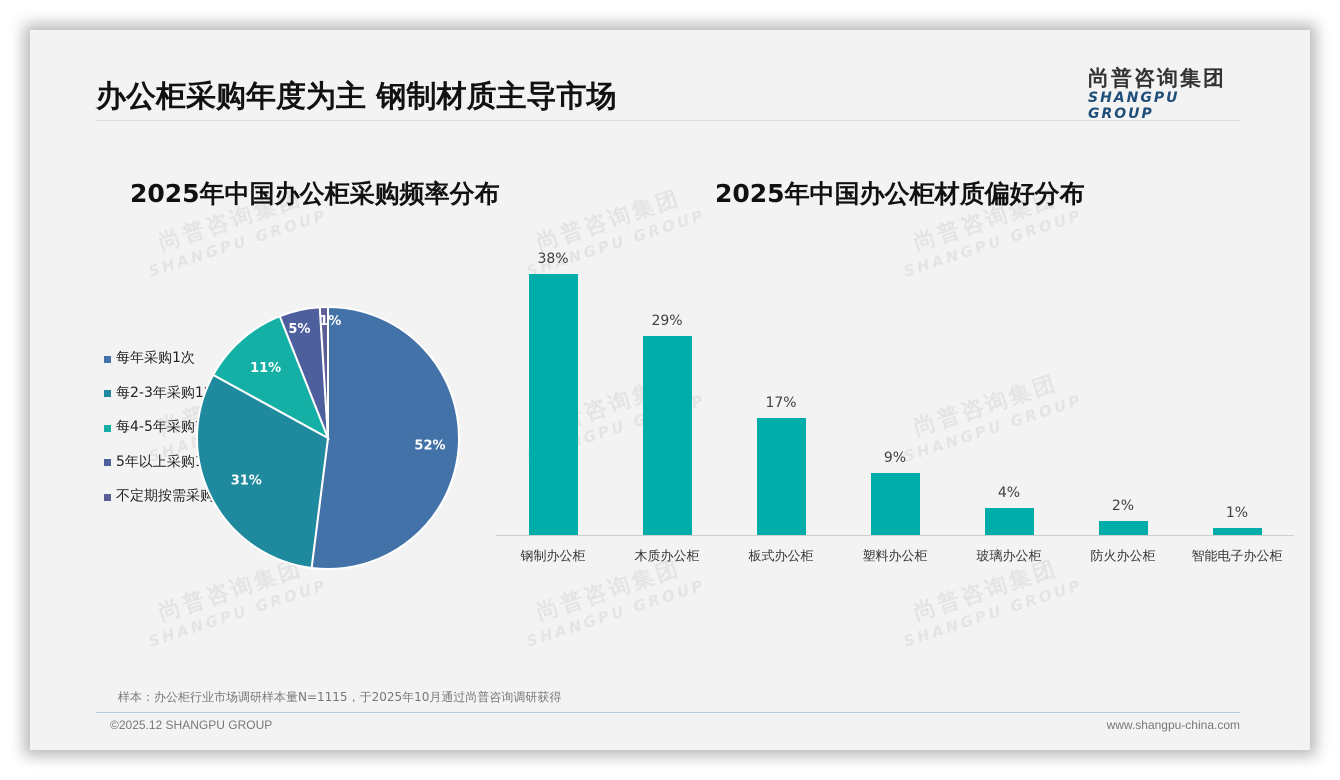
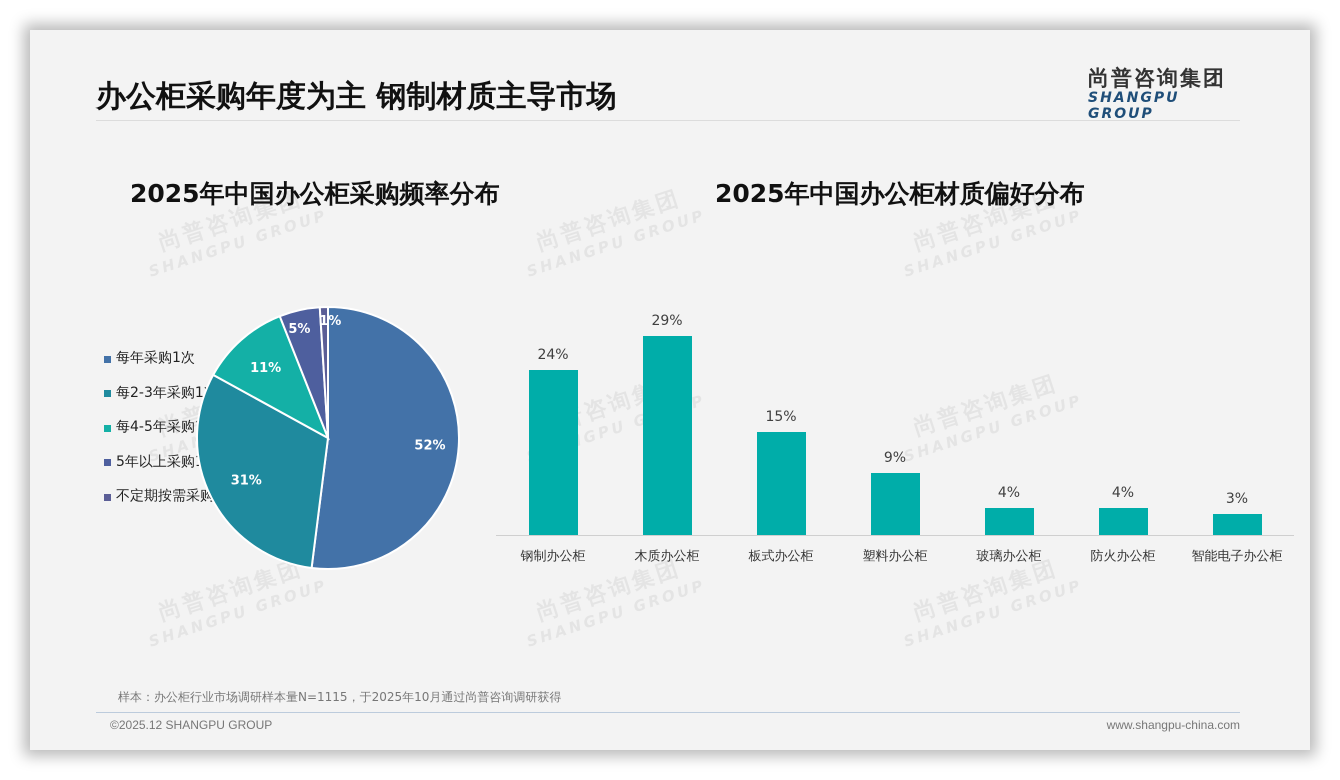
2025年中国办公柜材质偏好分布/钢制办公柜: 38% -> 24%
2025年中国办公柜材质偏好分布/板式办公柜: 17% -> 15%
2025年中国办公柜材质偏好分布/防火办公柜: 2% -> 4%
2025年中国办公柜材质偏好分布/智能电子办公柜: 1% -> 3%
